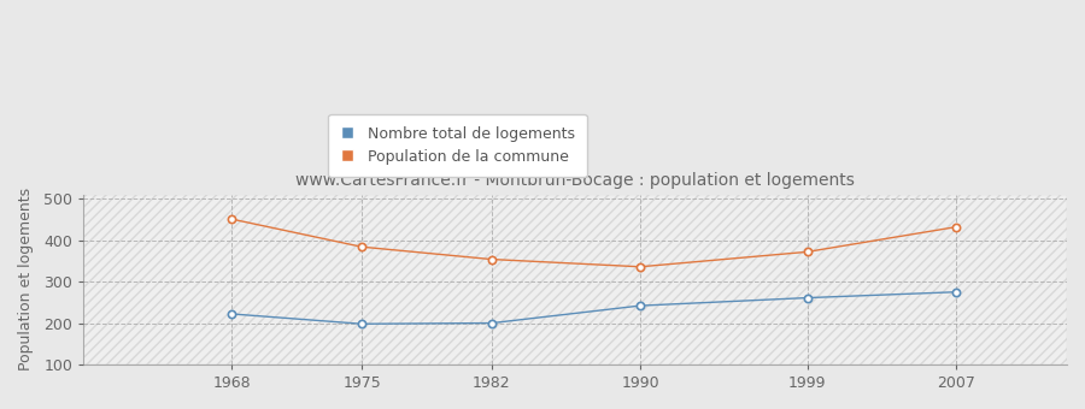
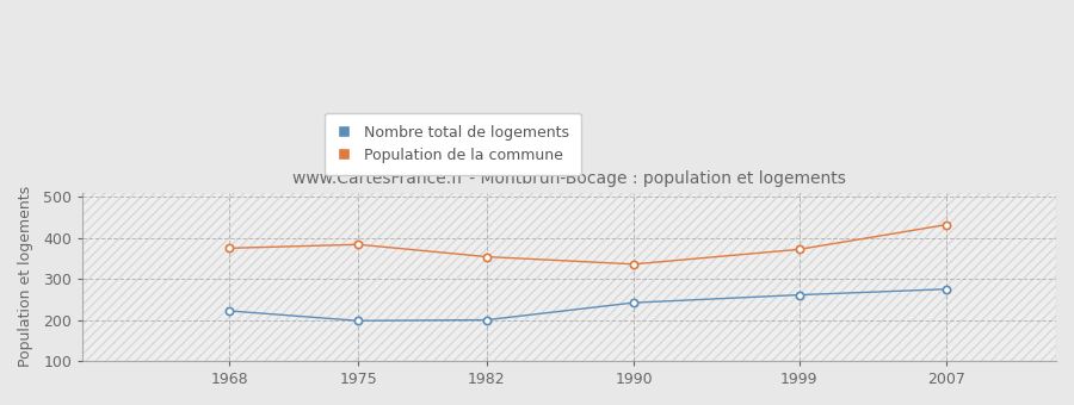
Population de la commune/1968: 451 -> 375
